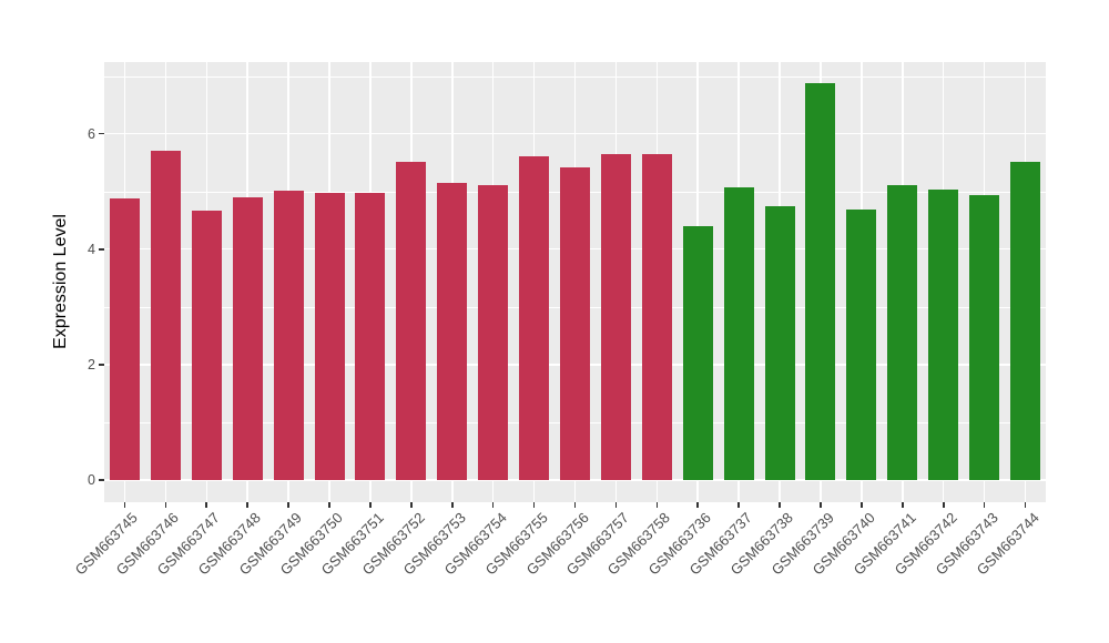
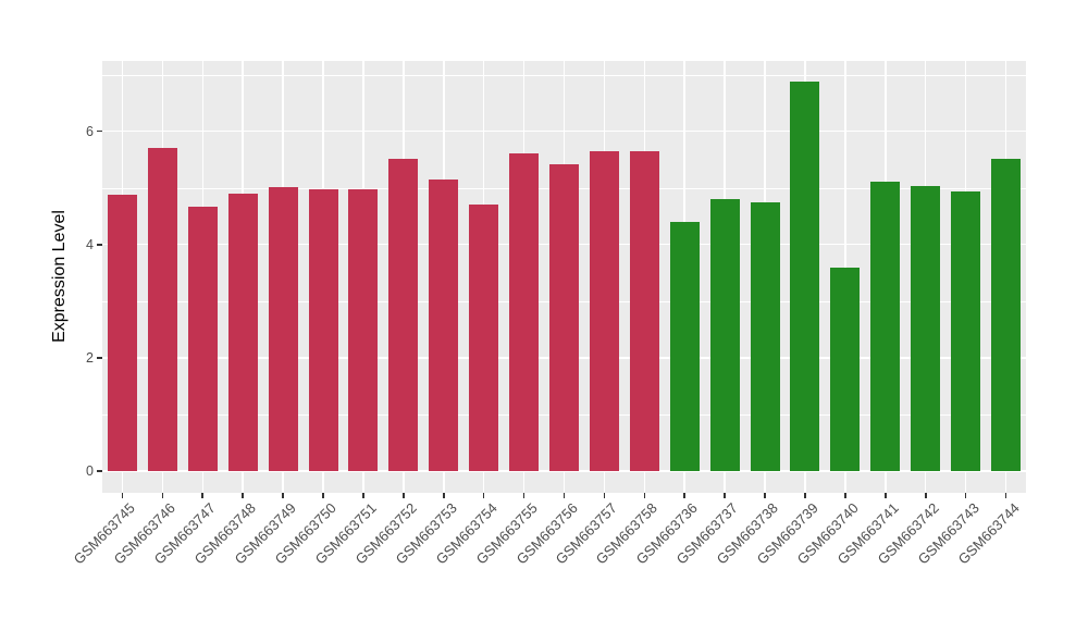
GSM663754: 5.1 -> 4.7
GSM663737: 5.1 -> 4.8
GSM663740: 4.7 -> 3.6
